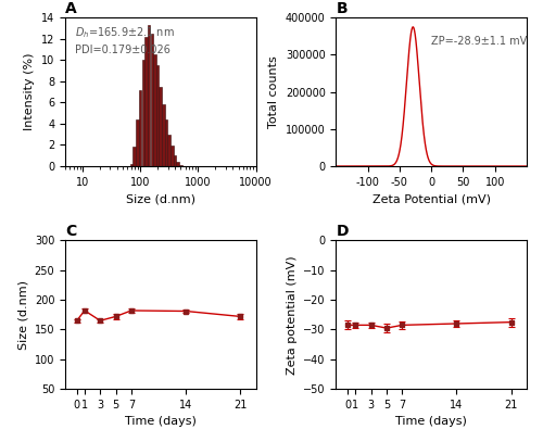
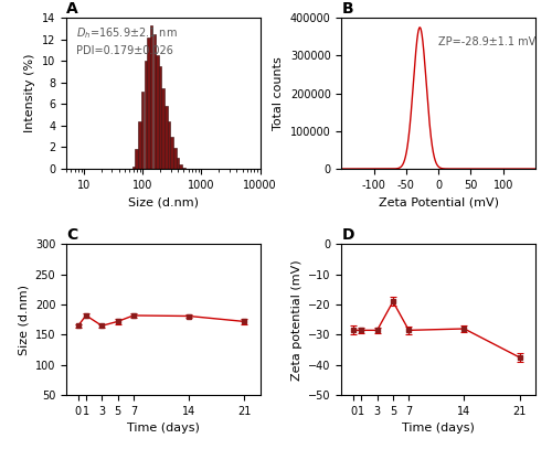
D/5: -29.5 -> -19.0
D/21: -27.5 -> -37.5
